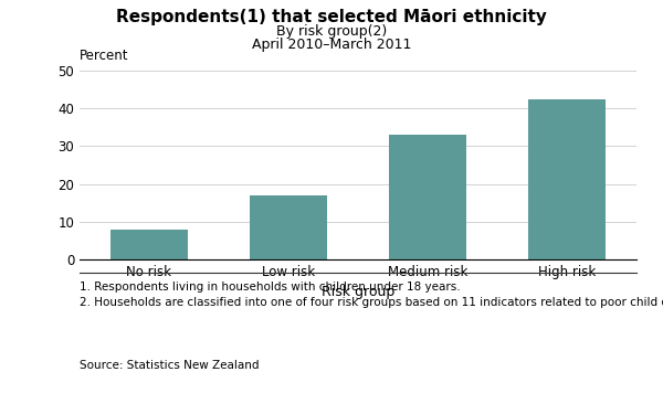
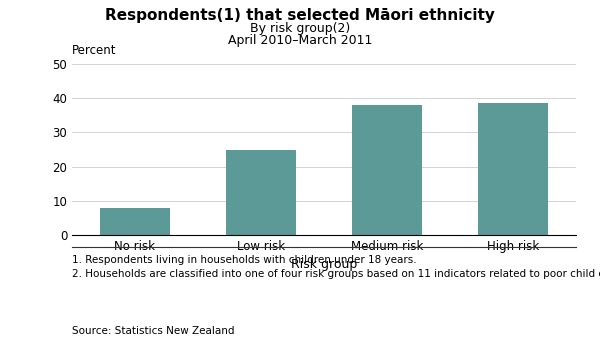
Low risk: 17.0 -> 25.0
Medium risk: 33.0 -> 38.0
High risk: 42.5 -> 38.5
